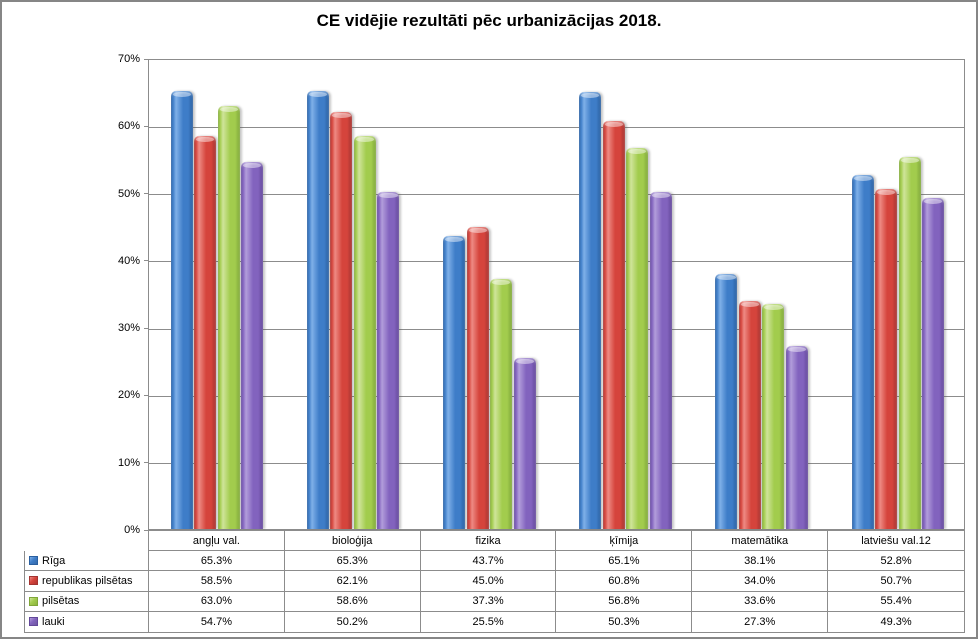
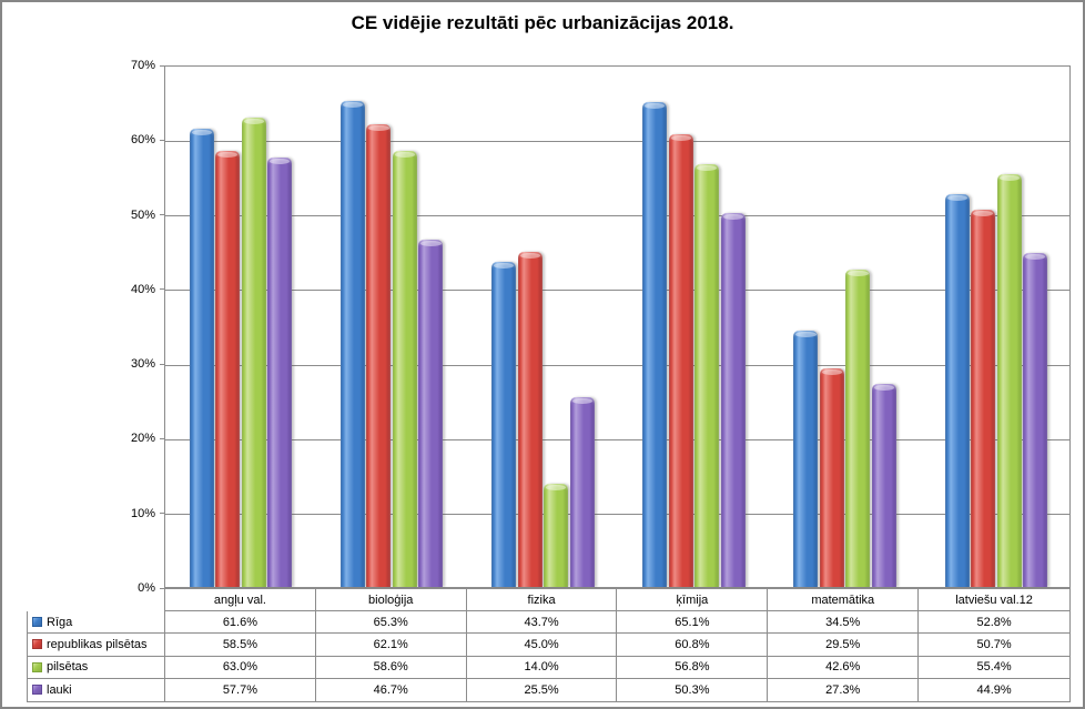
Rīga/angļu val.: 65.3% -> 61.6%
lauki/angļu val.: 54.7% -> 57.7%
lauki/bioloģija: 50.2% -> 46.7%
pilsētas/fizika: 37.3% -> 14.0%
Rīga/matemātika: 38.1% -> 34.5%
republikas pilsētas/matemātika: 34.0% -> 29.5%
pilsētas/matemātika: 33.6% -> 42.6%
lauki/latviešu val.12: 49.3% -> 44.9%
